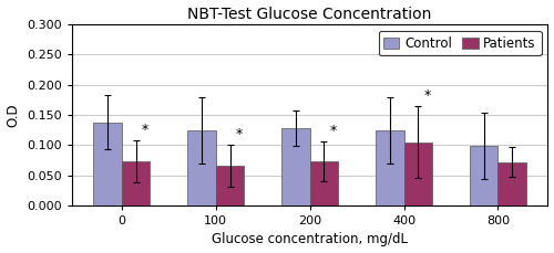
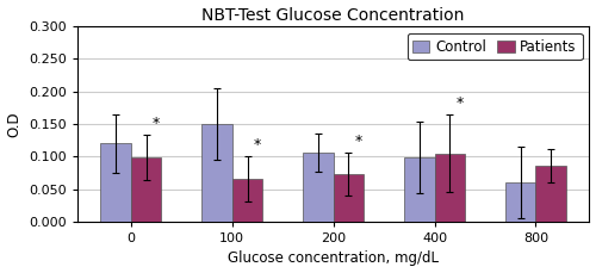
Control/0: 0.138 -> 0.120
Patients/0: 0.073 -> 0.098
Control/100: 0.125 -> 0.150
Control/200: 0.128 -> 0.106
Control/400: 0.125 -> 0.098
Control/800: 0.098 -> 0.060
Patients/800: 0.072 -> 0.086
